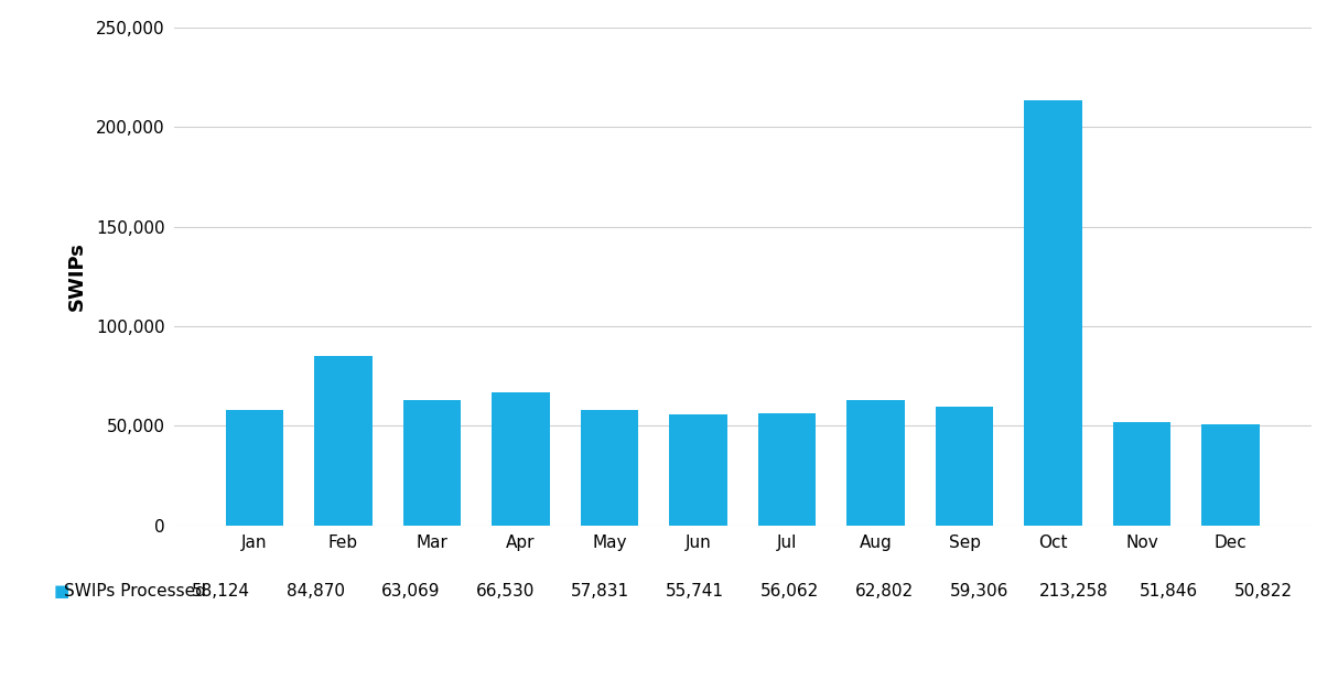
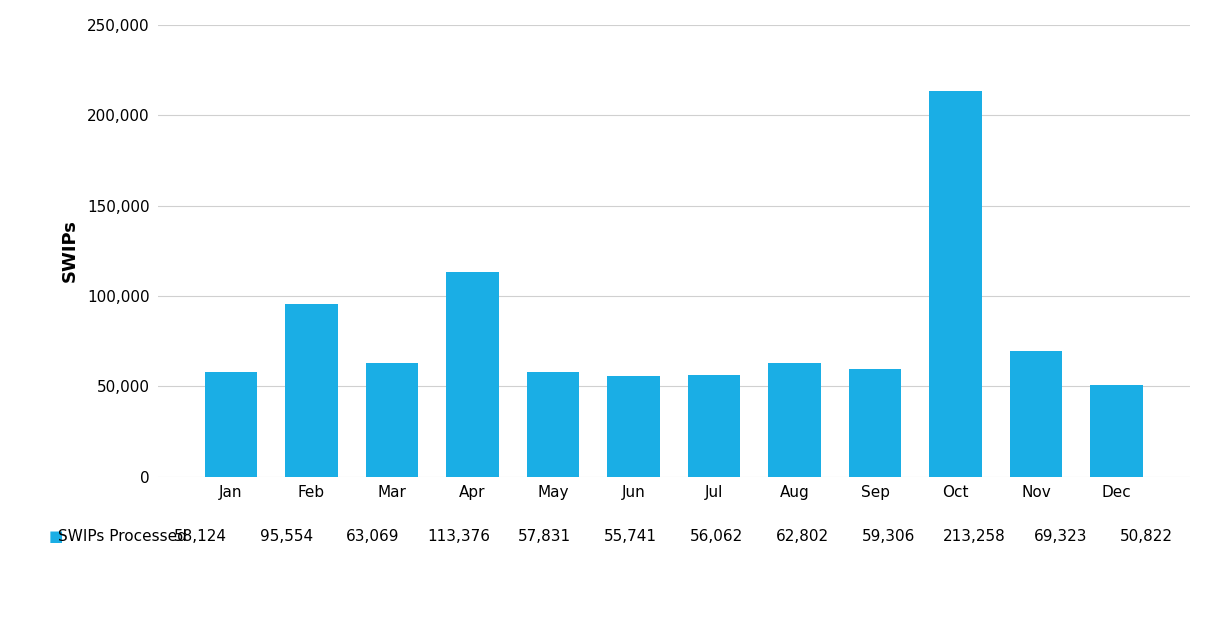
Feb: 84,870 -> 95,554
Apr: 66,530 -> 113,376
Nov: 51,846 -> 69,323
